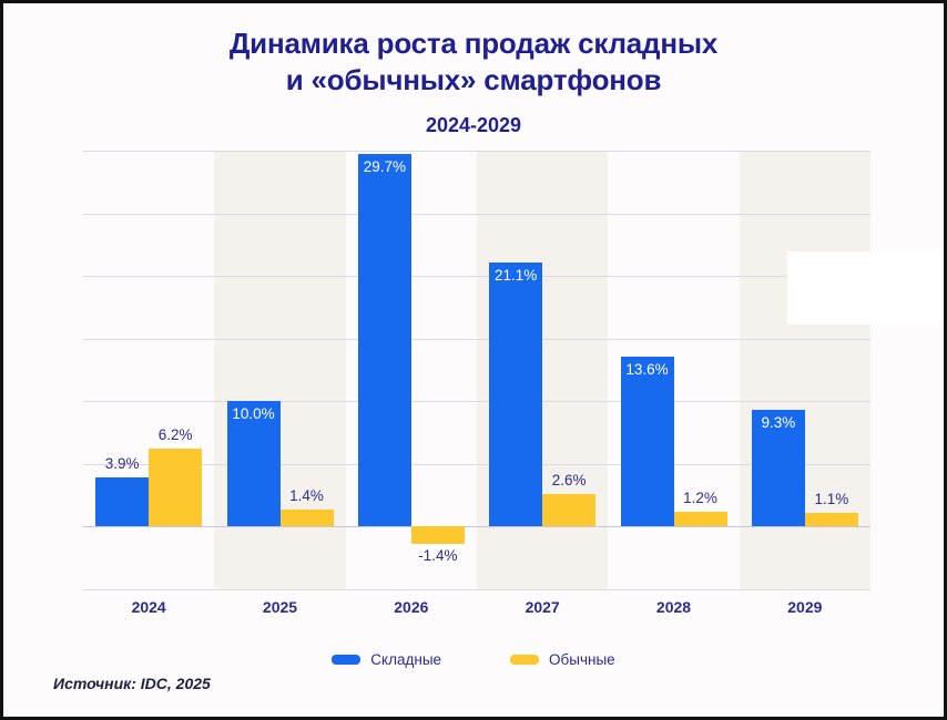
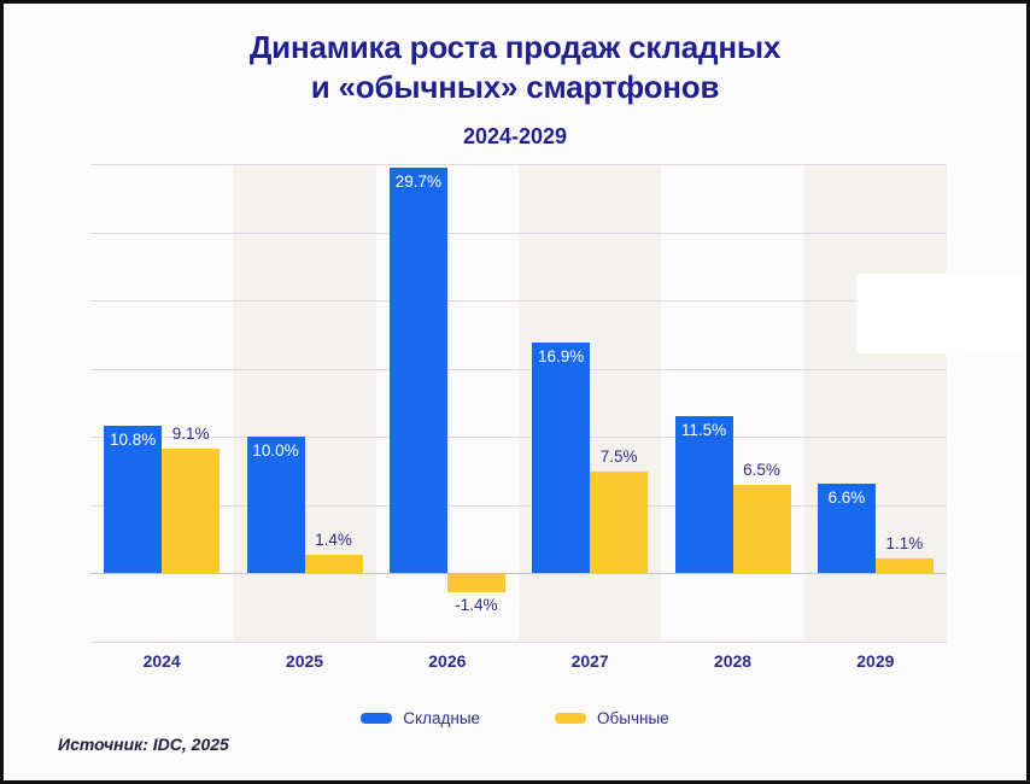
Складные/2024: 3.9% -> 10.8%
Обычные/2024: 6.2% -> 9.1%
Складные/2027: 21.1% -> 16.9%
Обычные/2027: 2.6% -> 7.5%
Складные/2028: 13.6% -> 11.5%
Обычные/2028: 1.2% -> 6.5%
Складные/2029: 9.3% -> 6.6%
